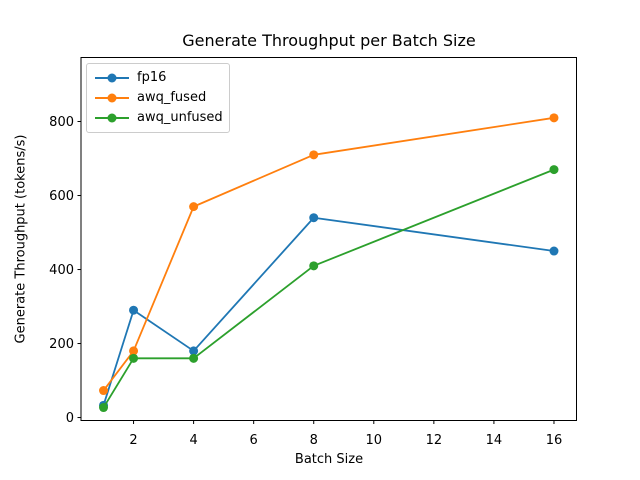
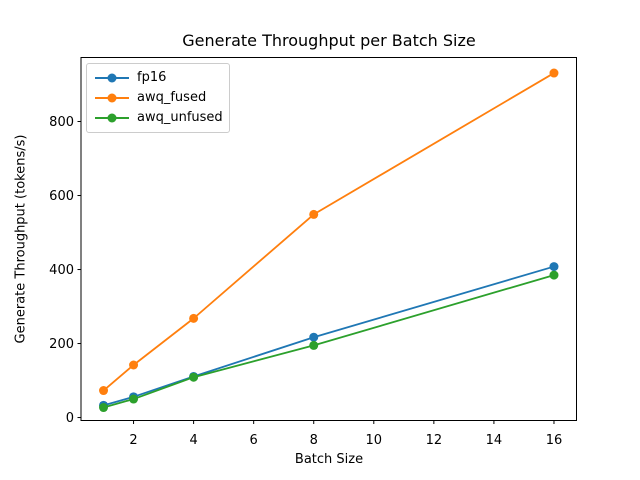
fp16/2: 290 -> 60
awq_fused/2: 180 -> 140
awq_unfused/2: 160 -> 50
fp16/4: 180 -> 110
awq_fused/4: 570 -> 270
awq_unfused/4: 160 -> 110
fp16/8: 540 -> 220
awq_fused/8: 710 -> 550
awq_unfused/8: 410 -> 200
fp16/16: 450 -> 410
awq_fused/16: 810 -> 930
awq_unfused/16: 670 -> 380
